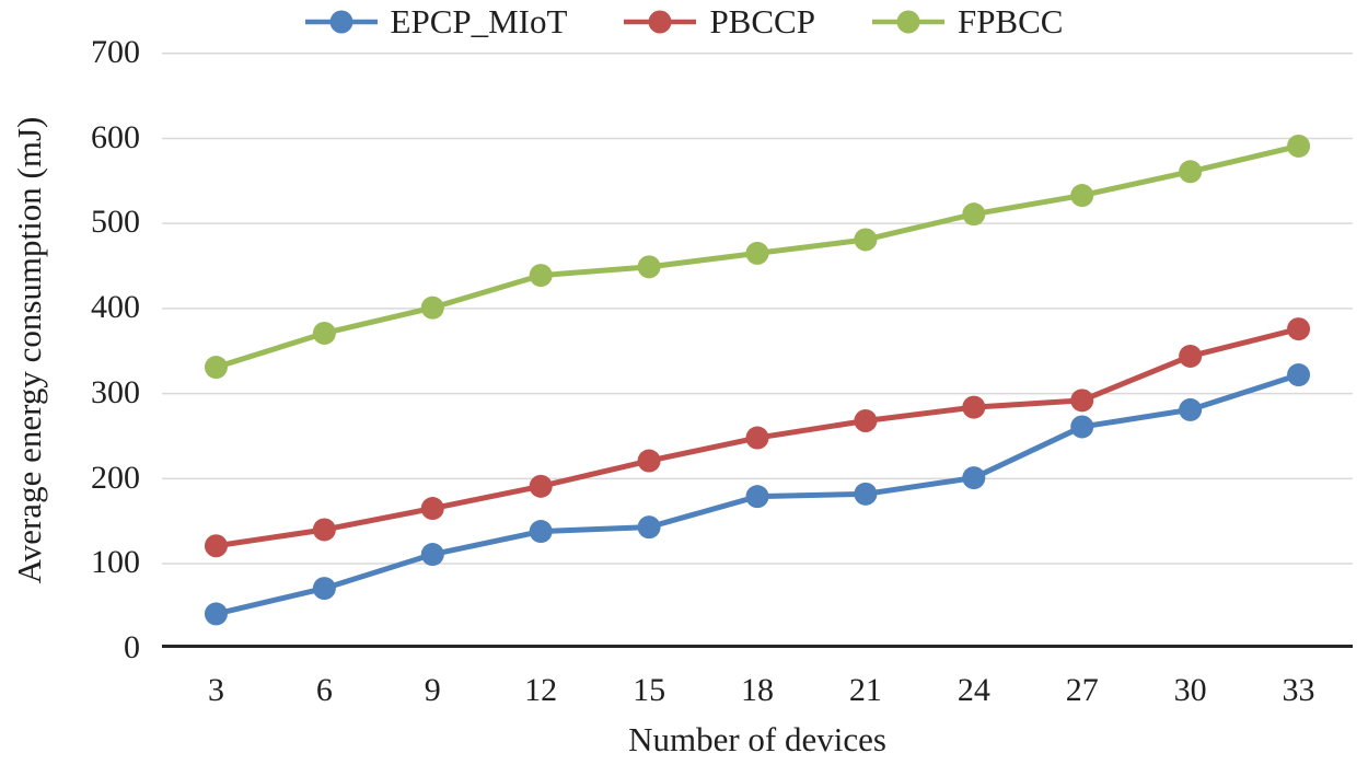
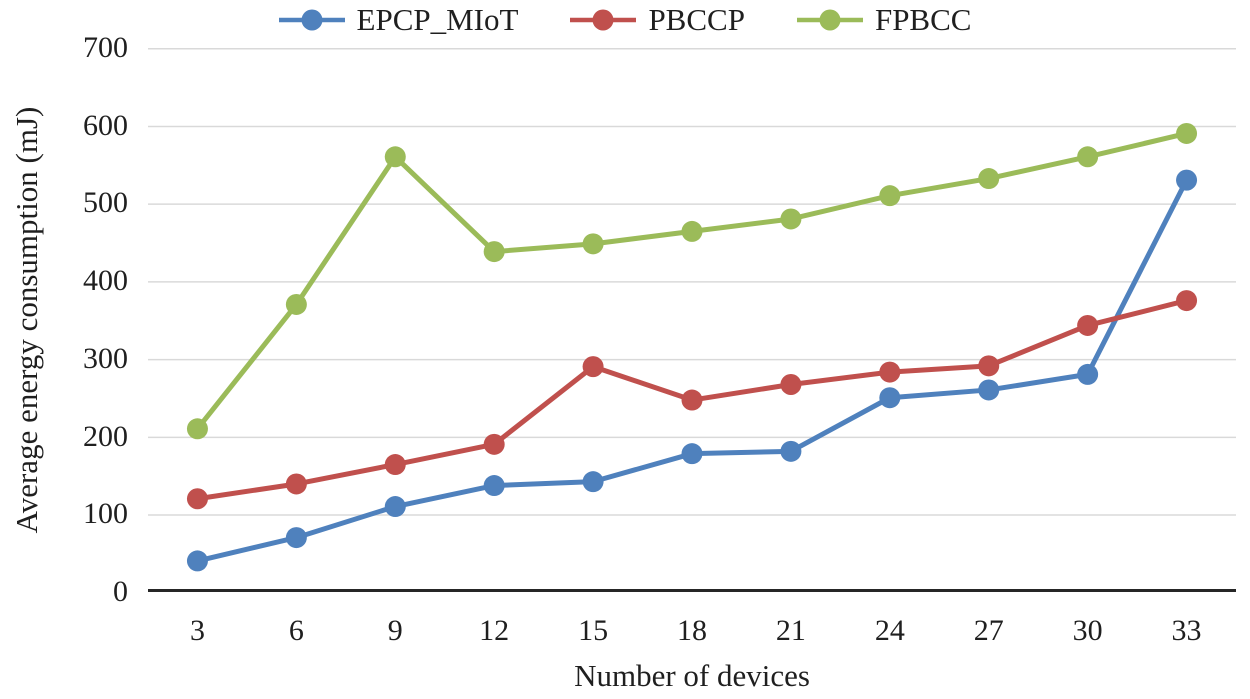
FPBCC/3: 330 -> 210
FPBCC/9: 400 -> 560
PBCCP/15: 220 -> 290
EPCP_MIoT/24: 200 -> 250
EPCP_MIoT/33: 320 -> 530
